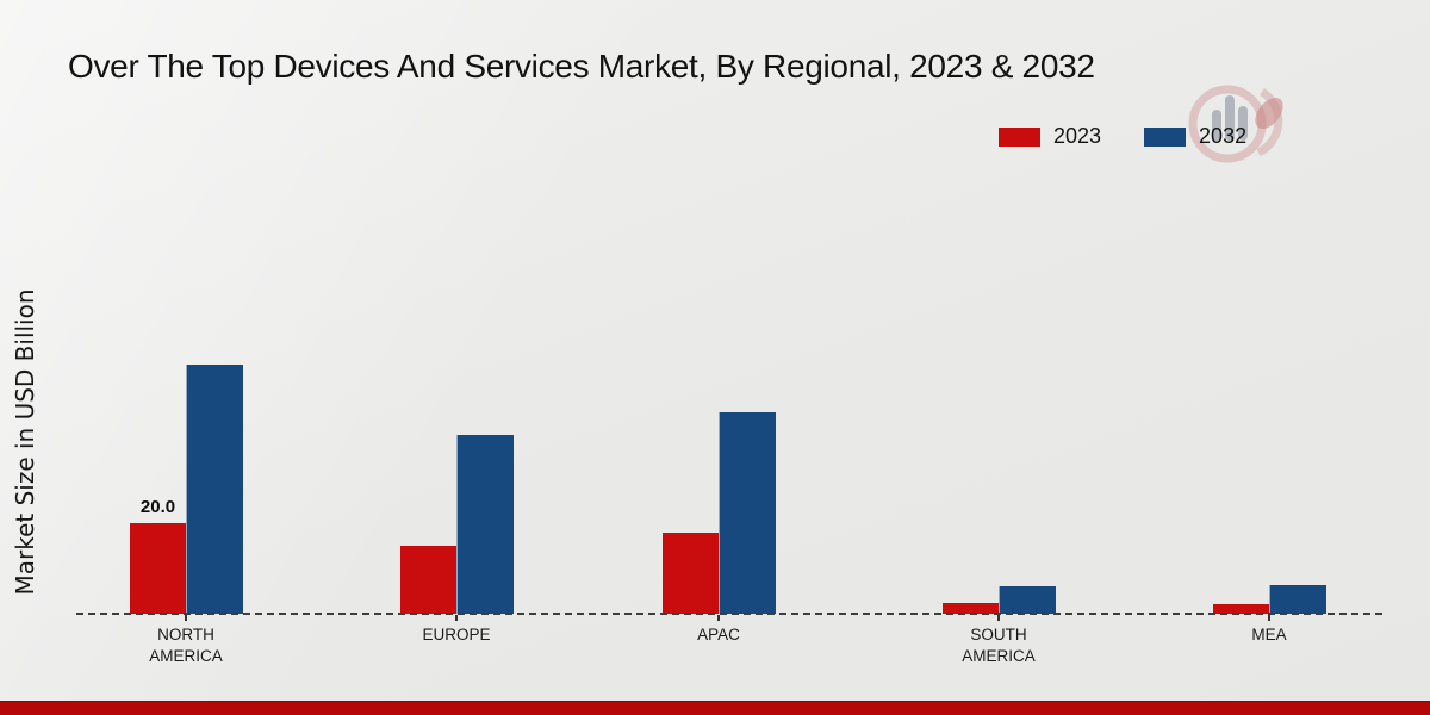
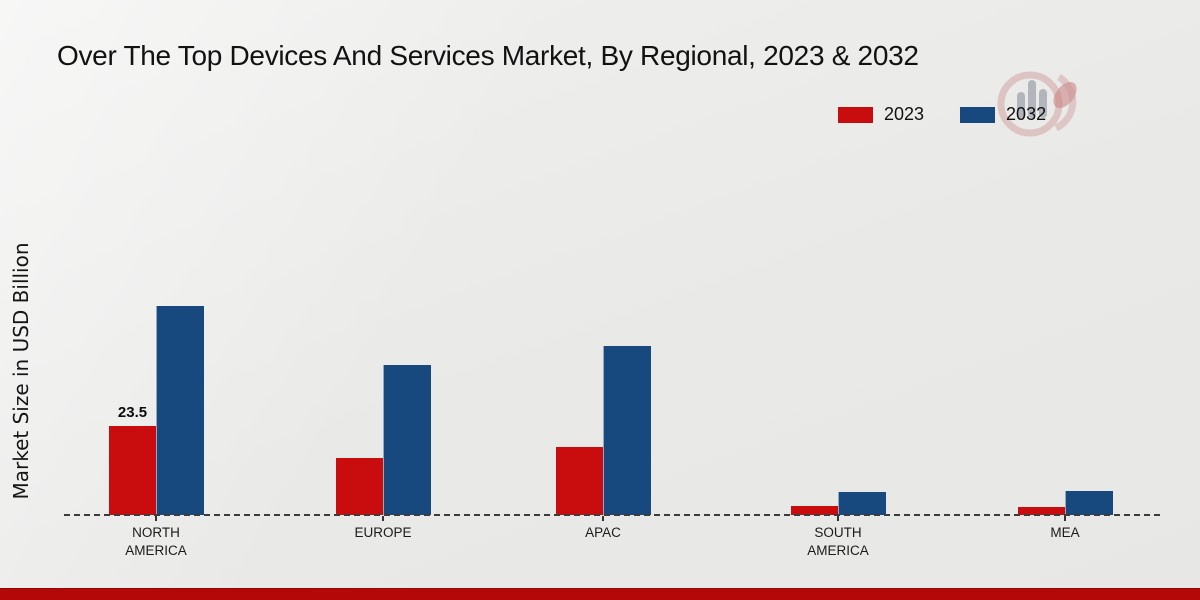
2023/NORTH AMERICA: 20.0 -> 23.5
